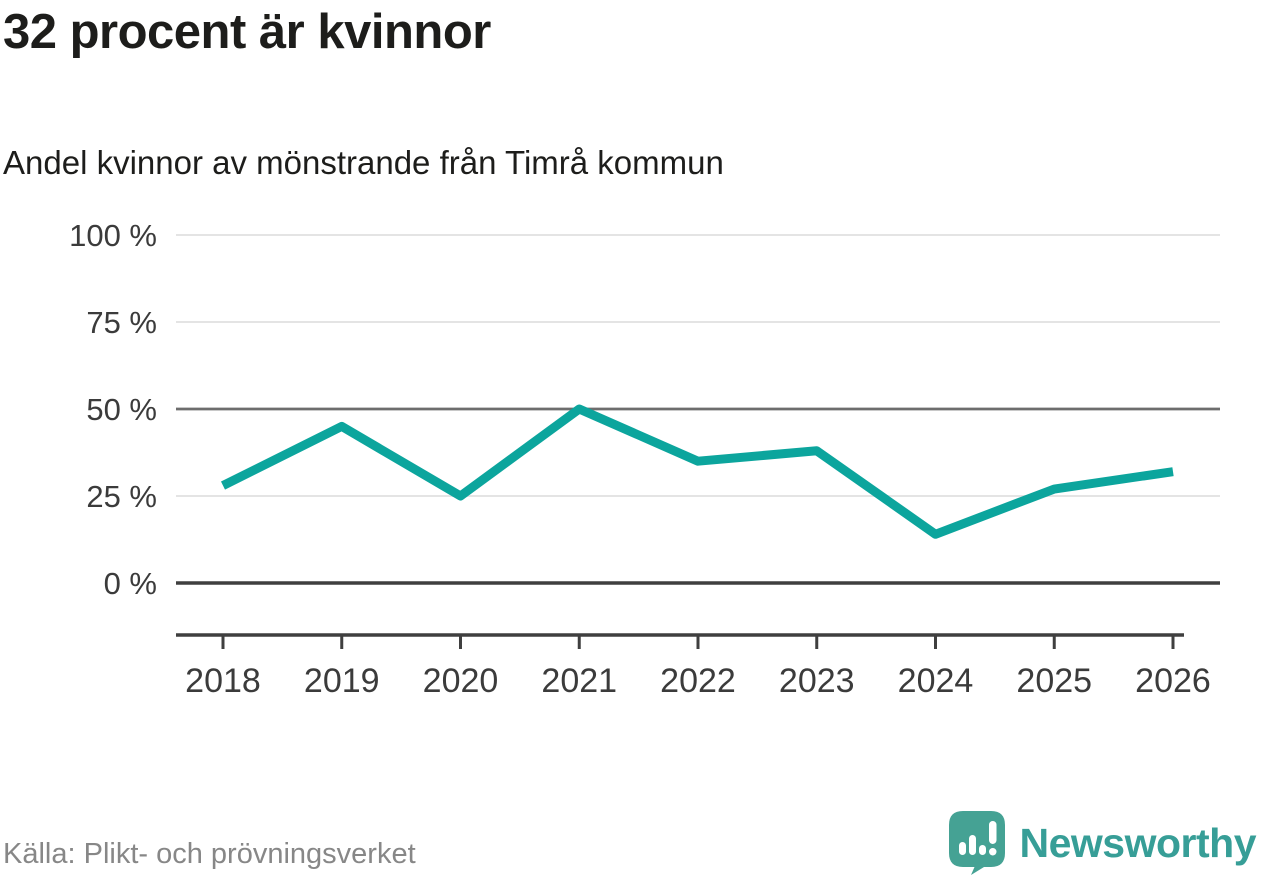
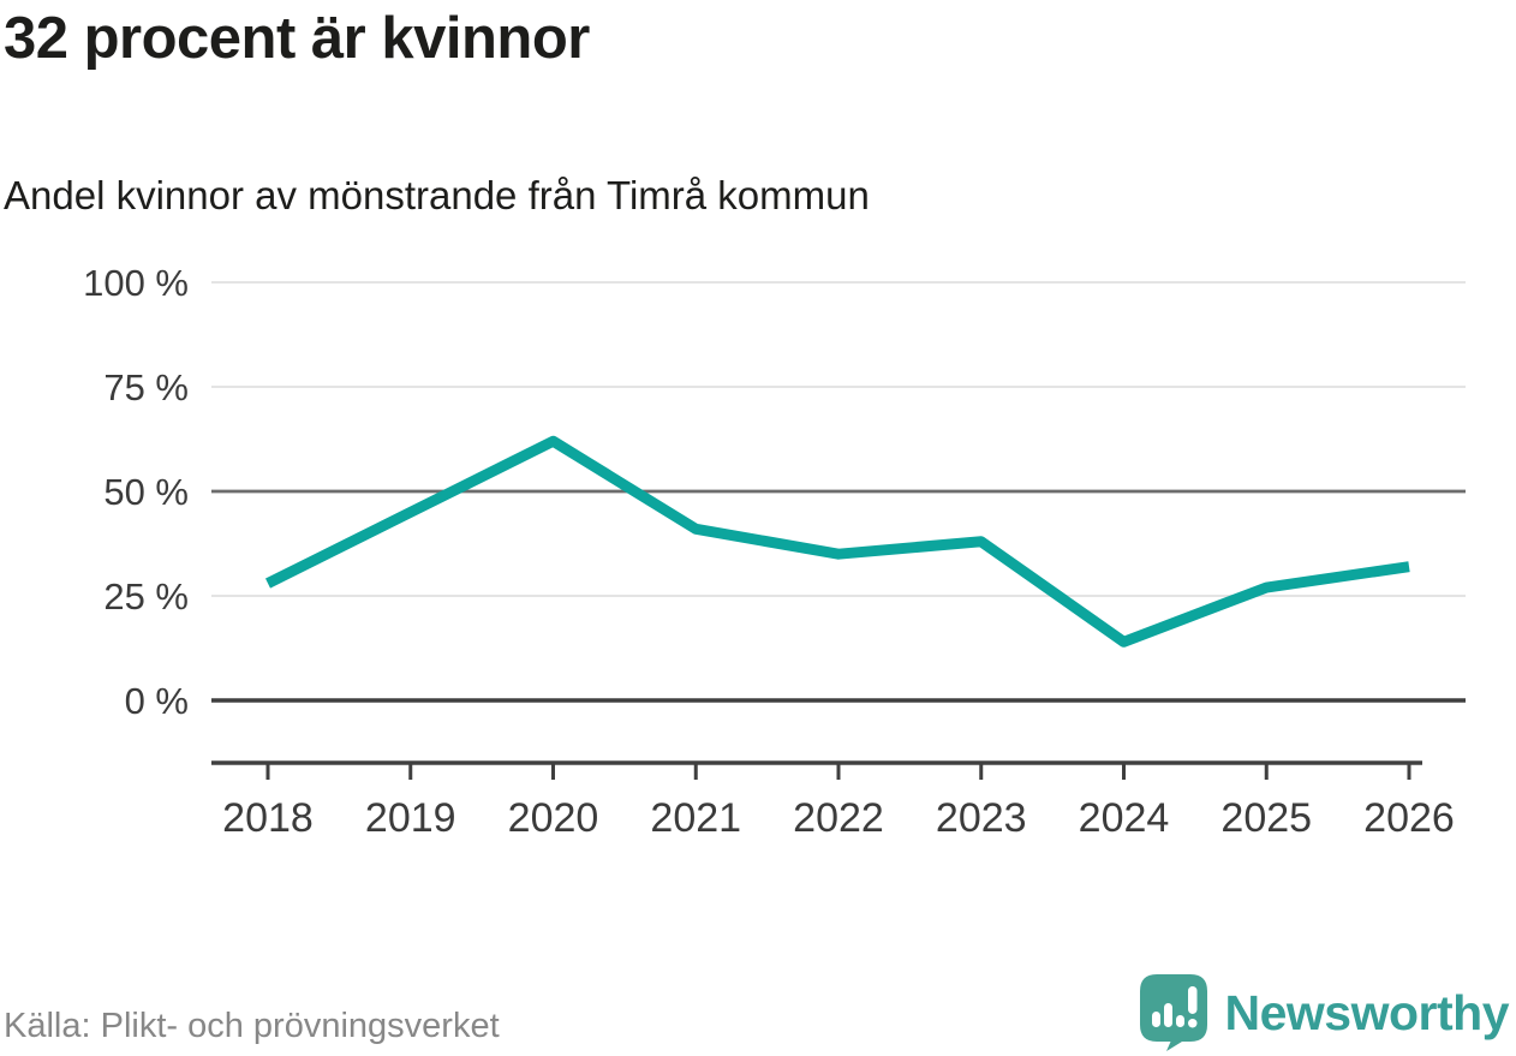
2020: 25% -> 62%
2021: 50% -> 41%
